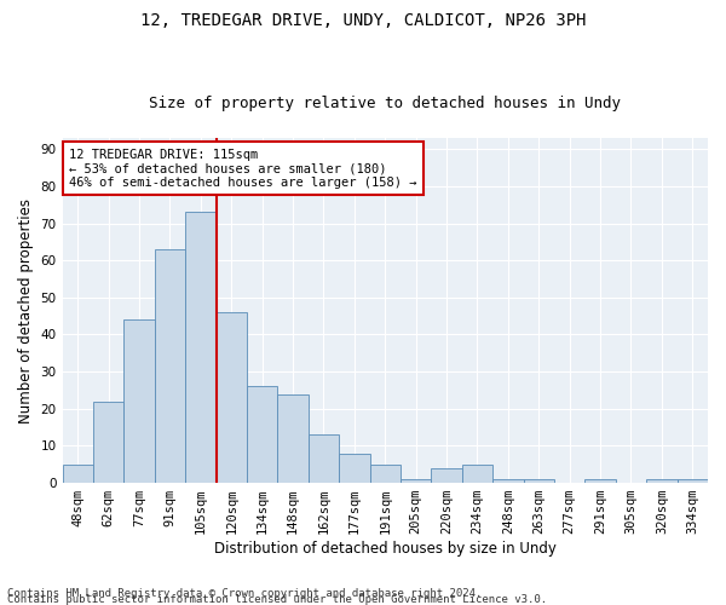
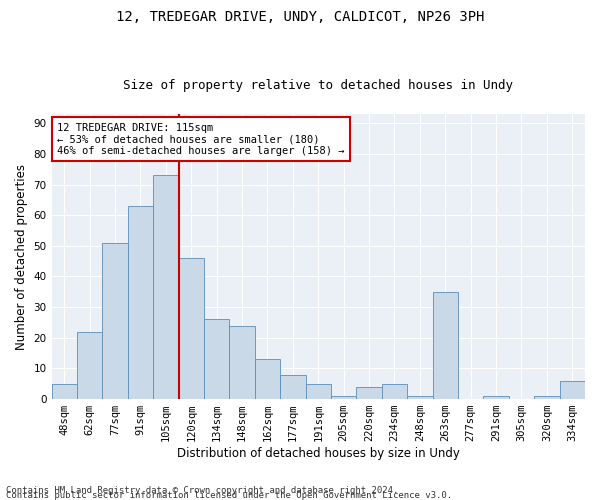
77sqm: 44 -> 51
263sqm: 1 -> 35
334sqm: 1 -> 6
